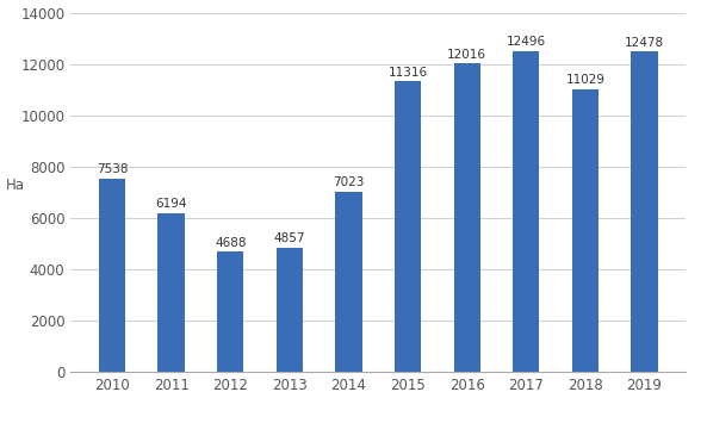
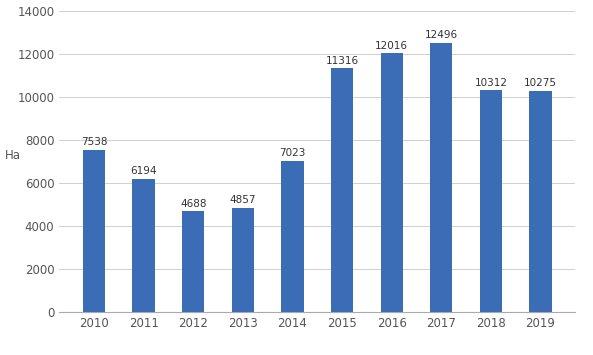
2018: 11029 -> 10312
2019: 12478 -> 10275
